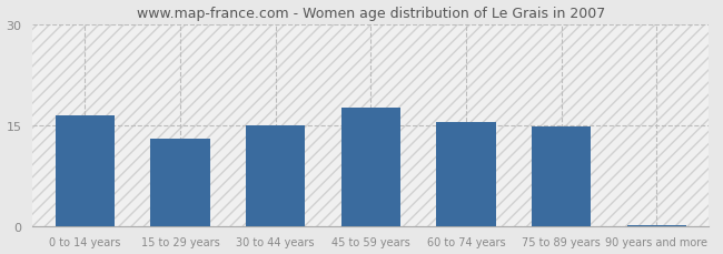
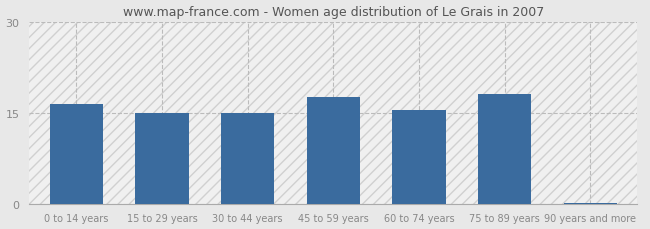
15 to 29 years: 13.0 -> 15.0
75 to 89 years: 14.7 -> 18.0
